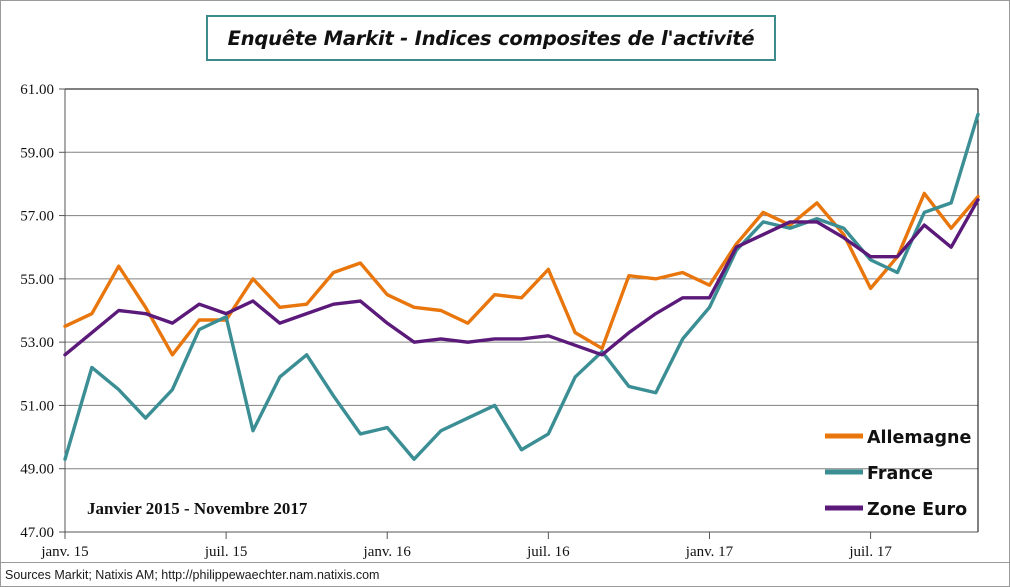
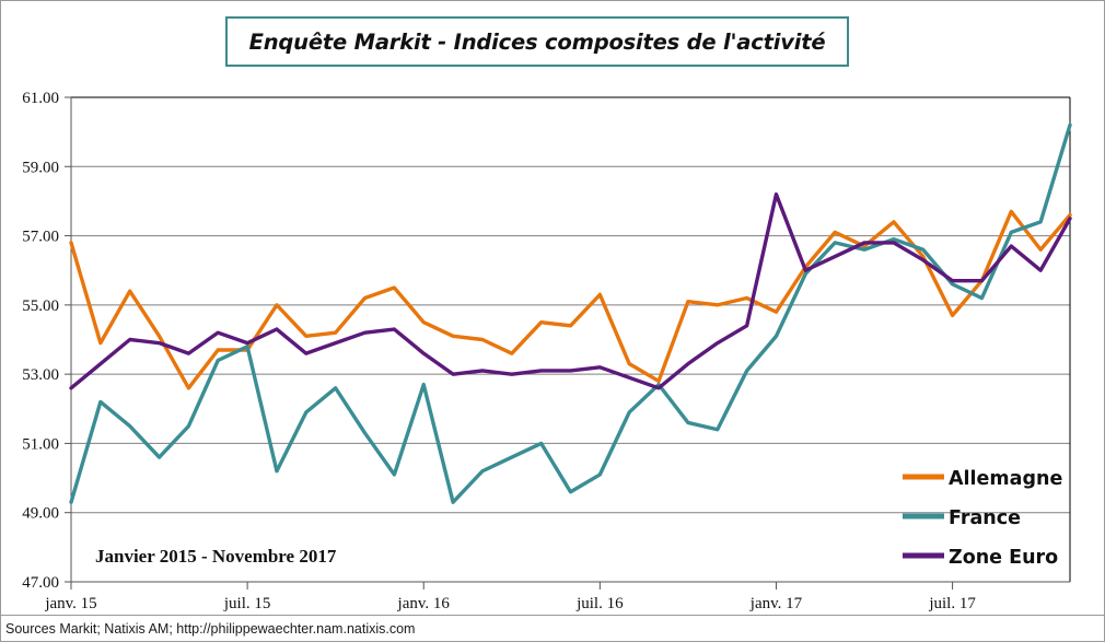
Allemagne/janv. 15: 53.5 -> 56.8
France/janv. 16: 50.3 -> 52.7
Zone Euro/janv. 17: 54.4 -> 58.2
